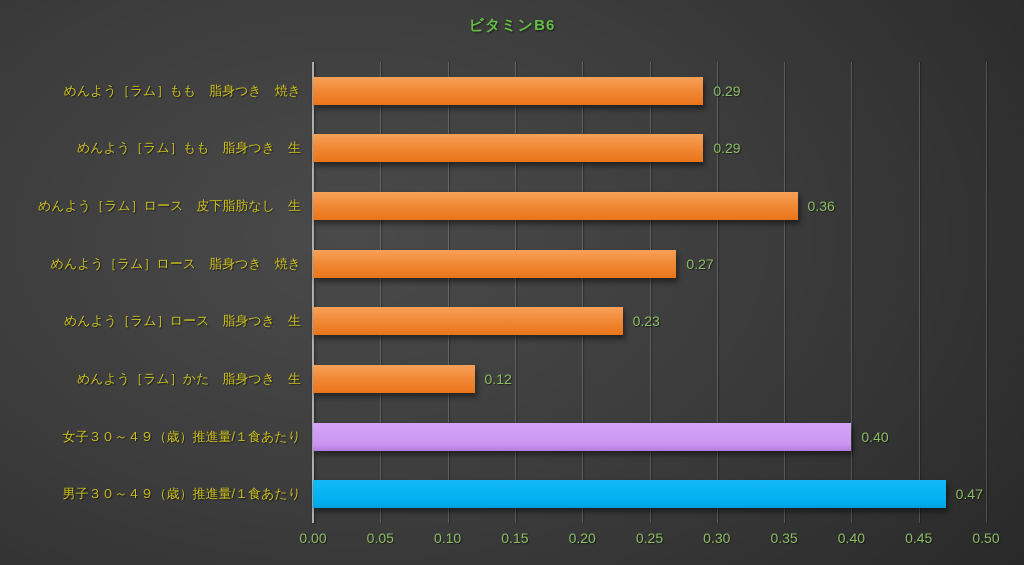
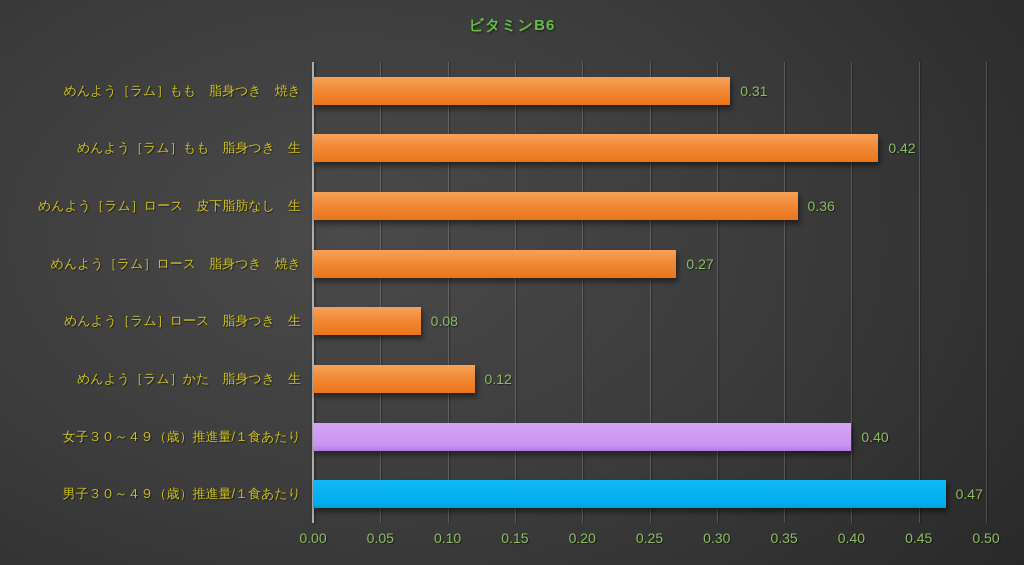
めんよう［ラム］もも 脂身つき 焼き: 0.29 -> 0.31
めんよう［ラム］もも 脂身つき 生: 0.29 -> 0.42
めんよう［ラム］ロース 脂身つき 生: 0.23 -> 0.08
